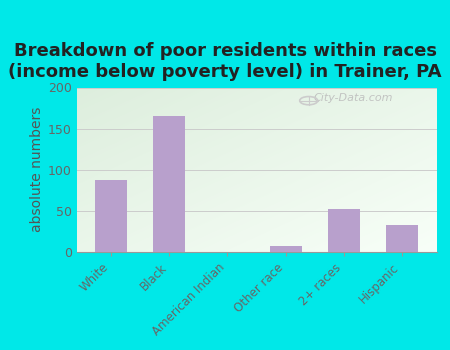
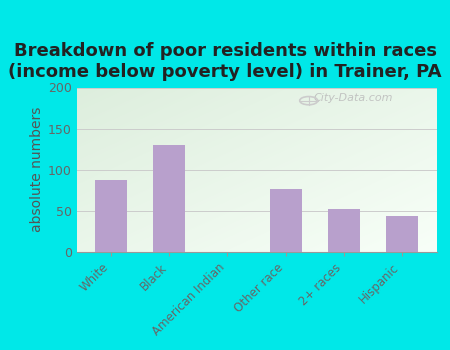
Black: 165 -> 130
Other race: 7 -> 76
Hispanic: 33 -> 44
